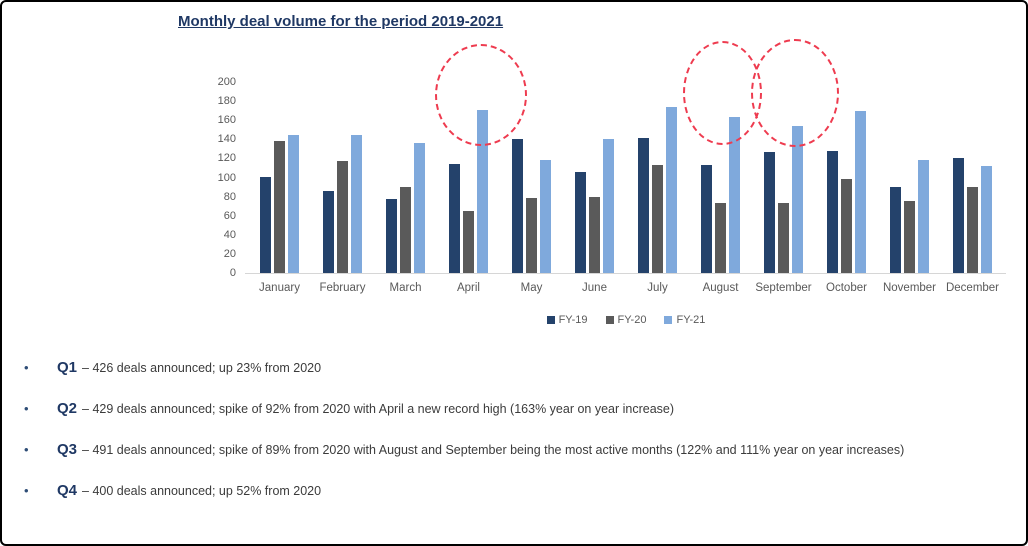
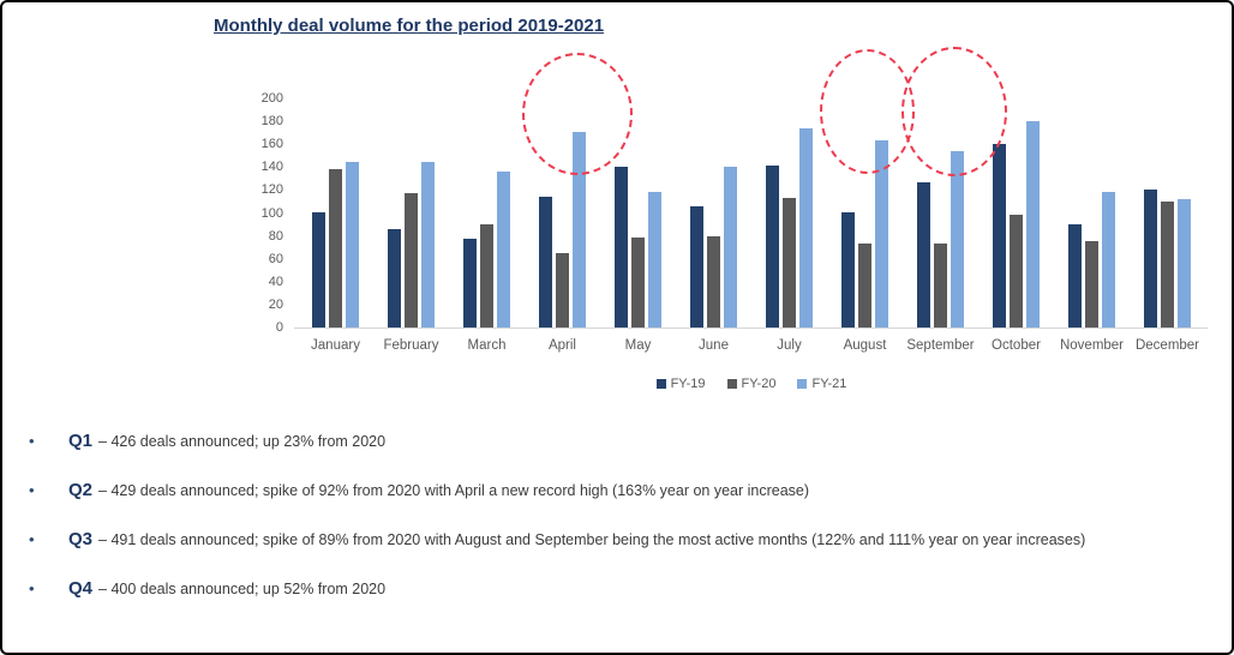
FY-19/August: 110 -> 100
FY-19/October: 130 -> 160
FY-21/October: 170 -> 180
FY-20/December: 90 -> 110
